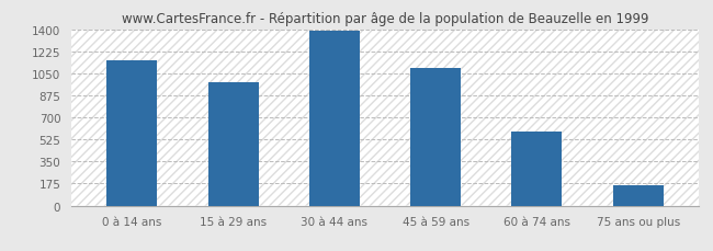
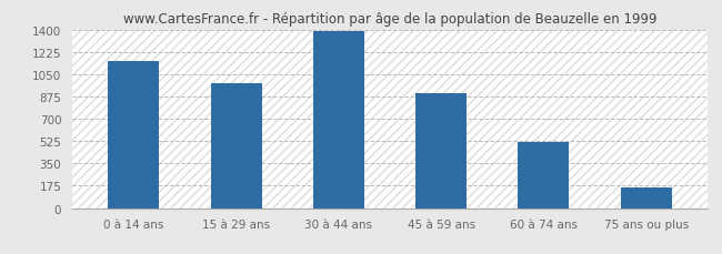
45 à 59 ans: 1090 -> 900
60 à 74 ans: 590 -> 520
